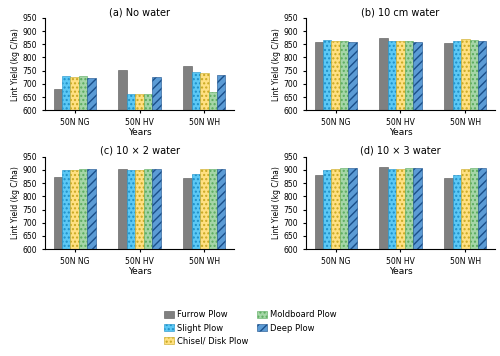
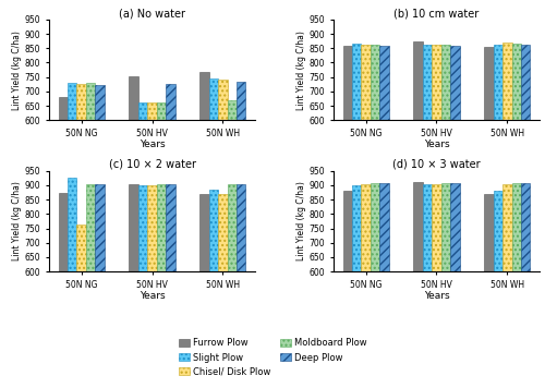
(c) 10 × 2 water/Slight Plow/50N NG: 900 -> 925
(c) 10 × 2 water/Chisel/ Disk Plow/50N NG: 900 -> 765
(c) 10 × 2 water/Chisel/ Disk Plow/50N WH: 902 -> 870
